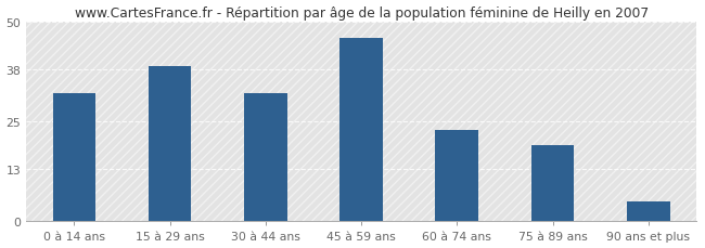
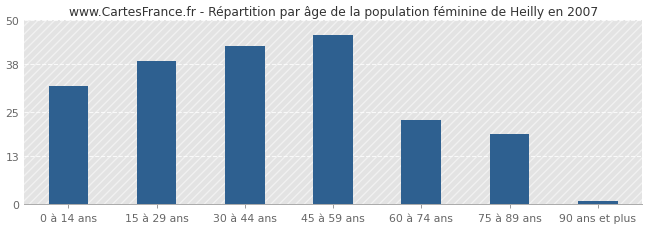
30 à 44 ans: 32 -> 43
90 ans et plus: 5 -> 1
